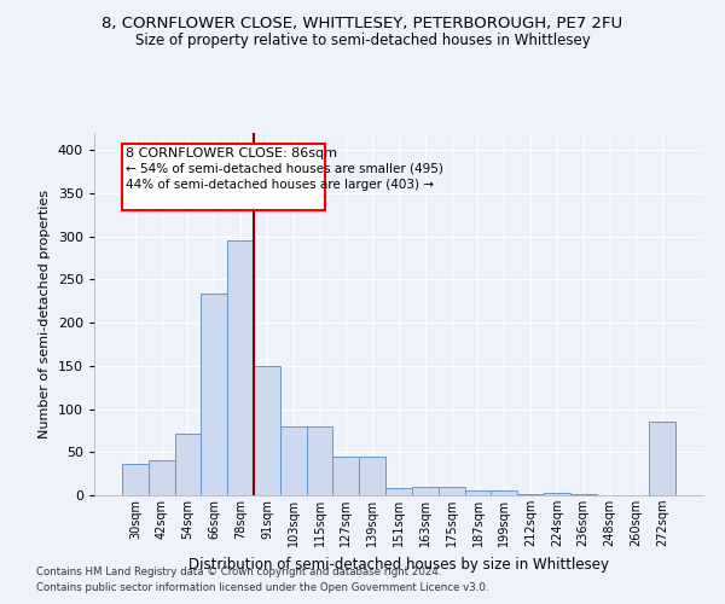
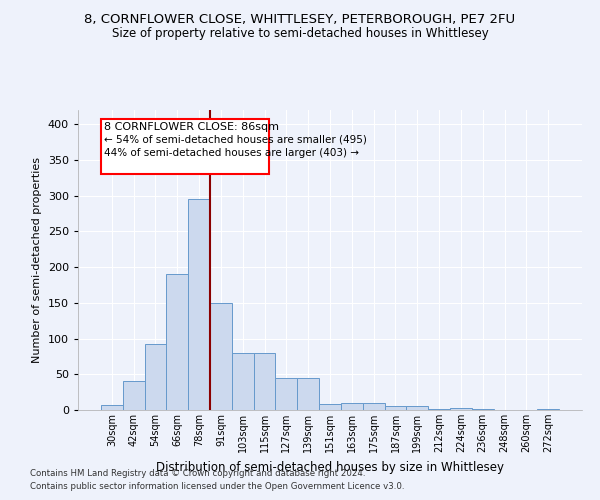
30sqm: 36 -> 7
54sqm: 72 -> 93
66sqm: 234 -> 190
272sqm: 86 -> 2
